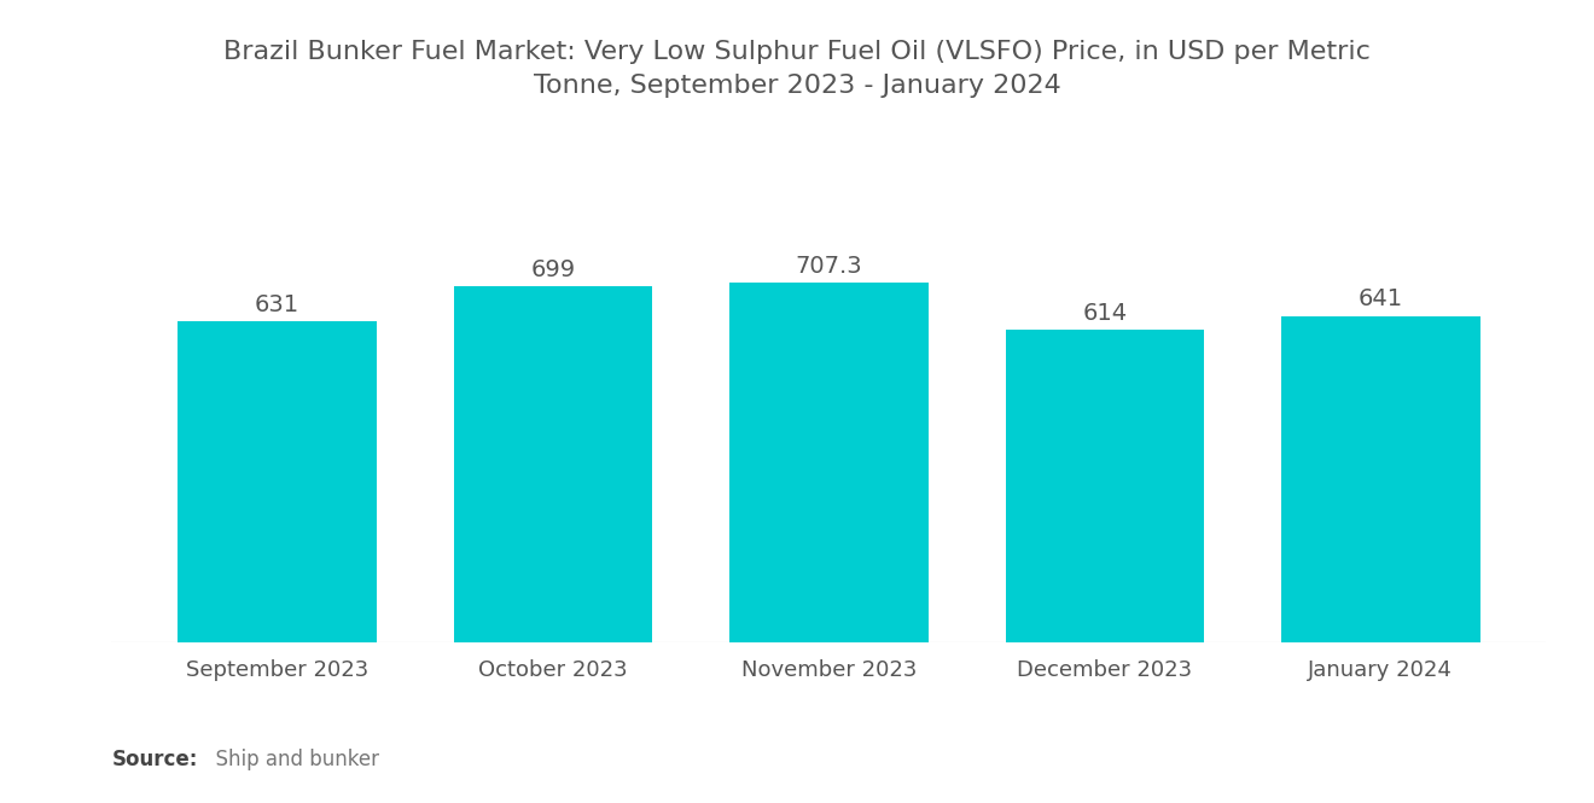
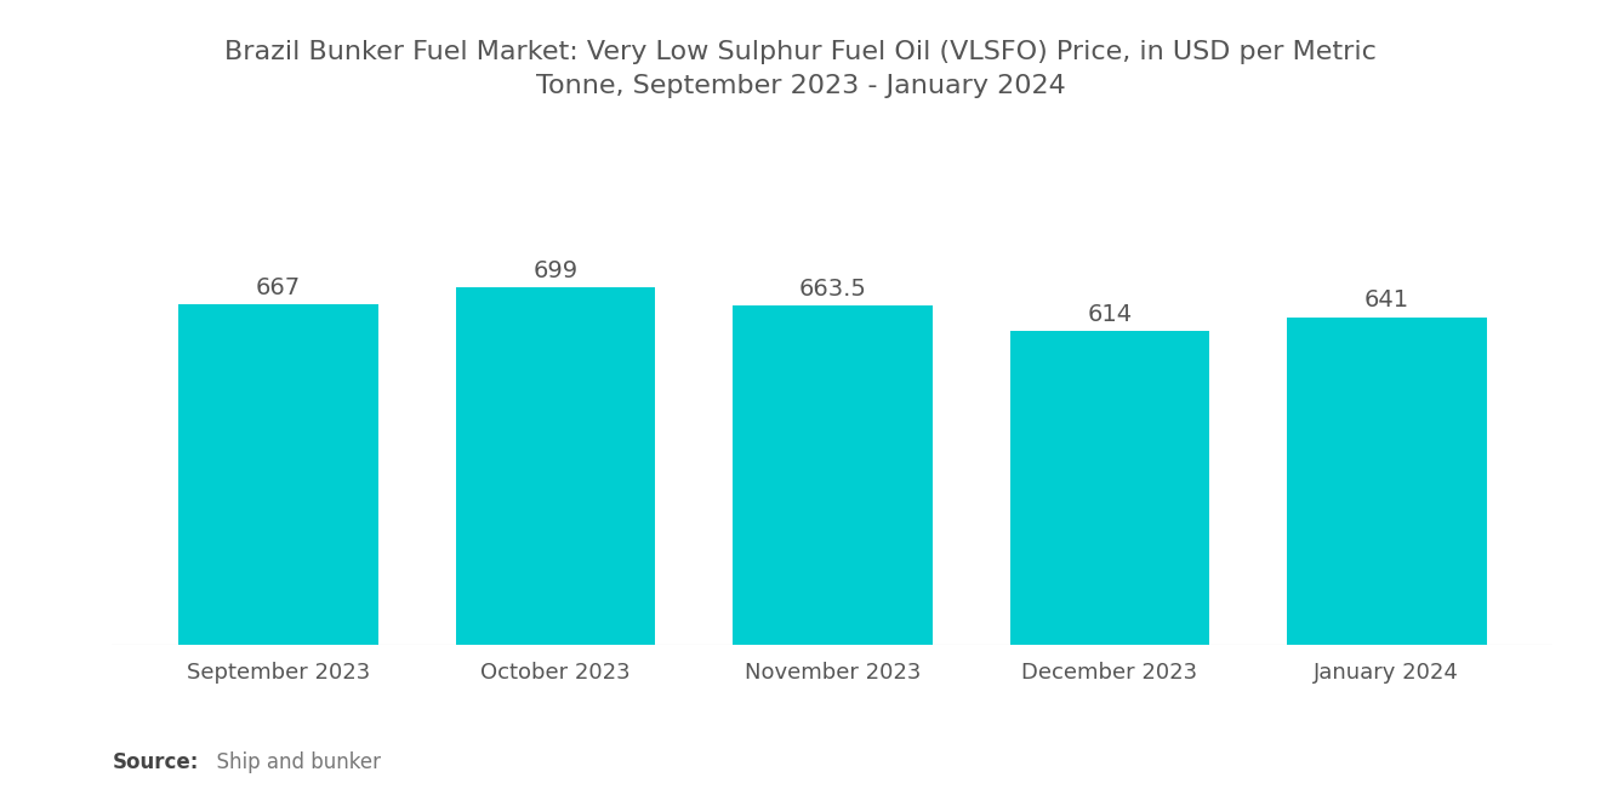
September 2023: 631 -> 667
November 2023: 707.3 -> 663.5
